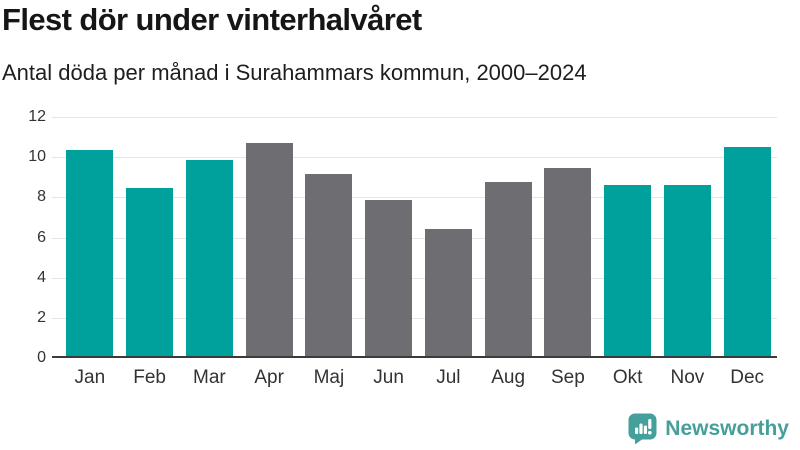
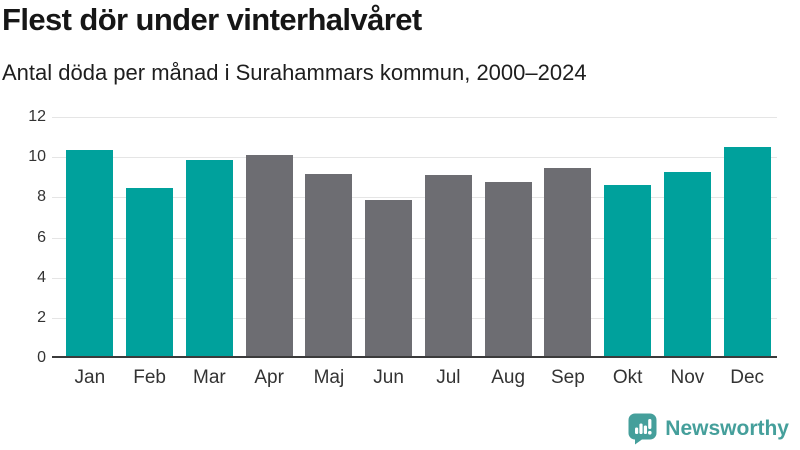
Apr: 10.7 -> 10.1
Jul: 6.4 -> 9.1
Nov: 8.6 -> 9.2
